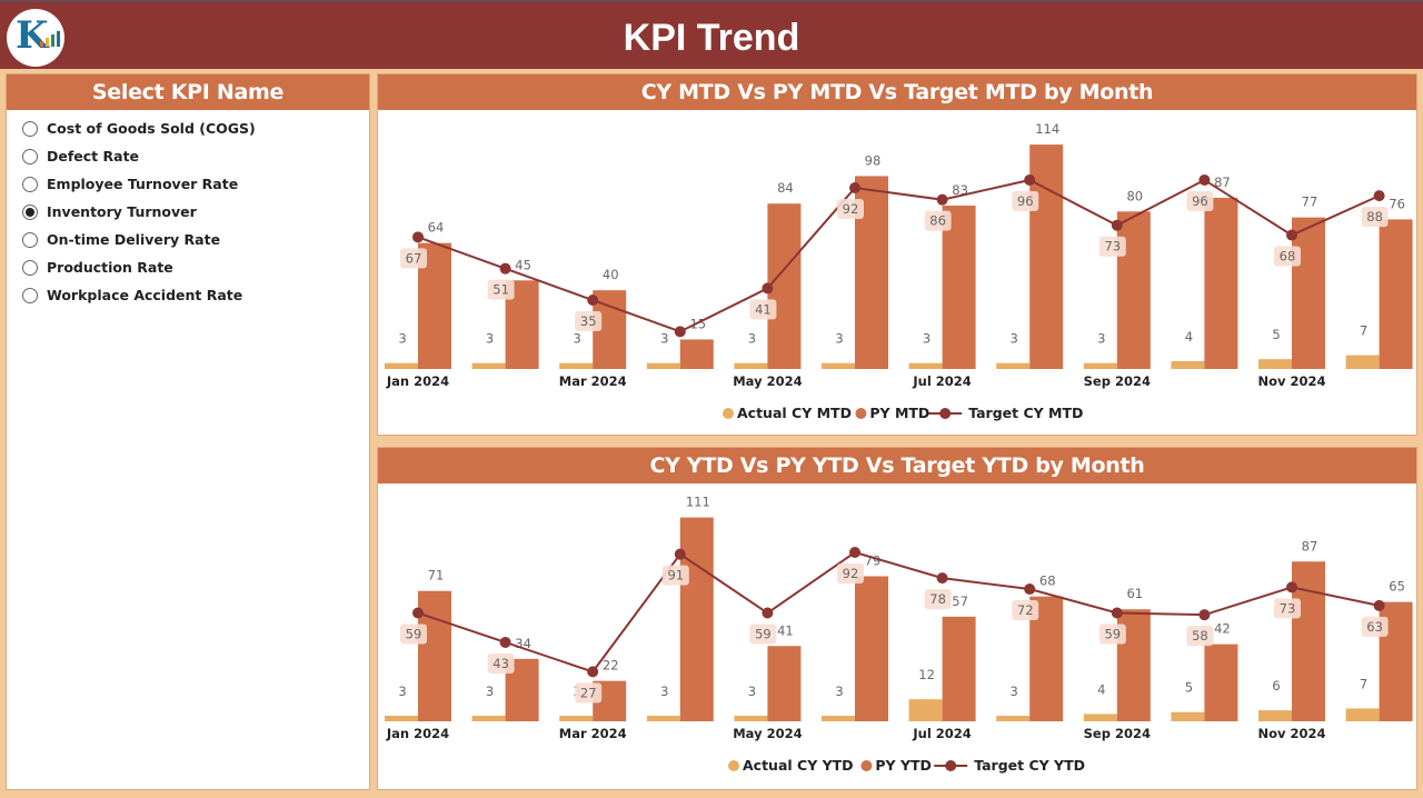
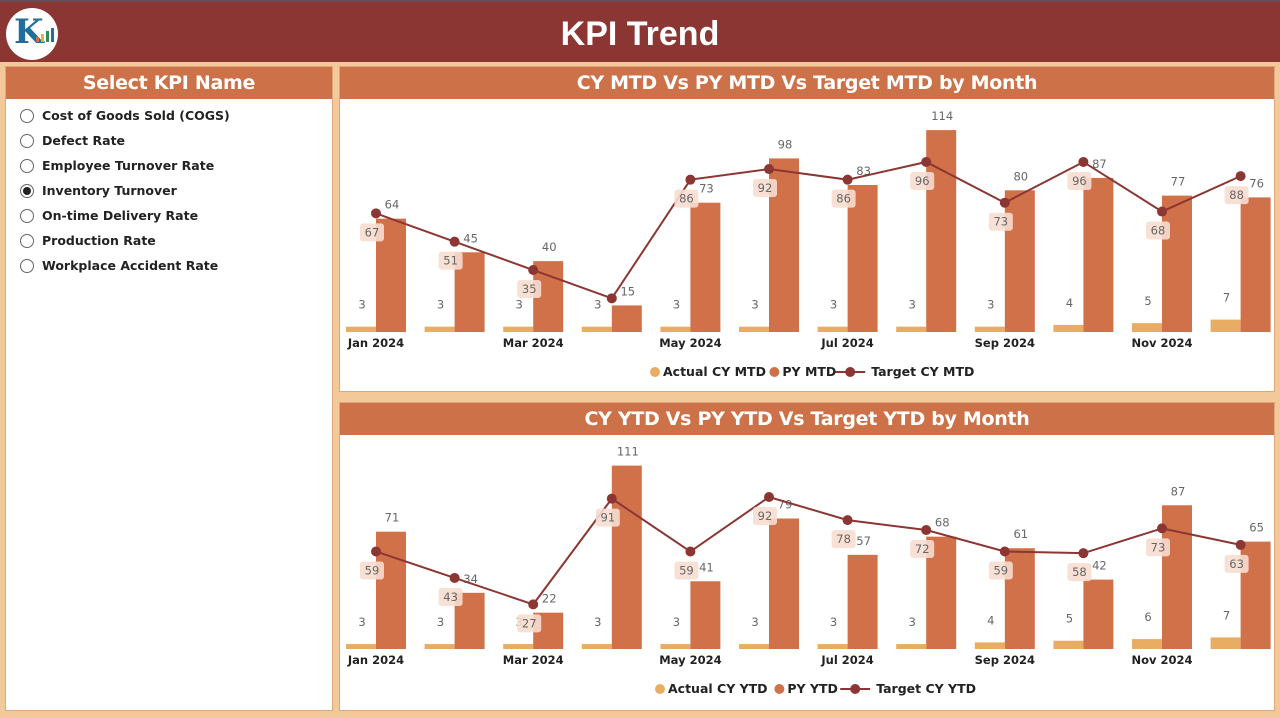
CY MTD Vs PY MTD Vs Target MTD by Month/PY MTD/May 2024: 84 -> 73
CY MTD Vs PY MTD Vs Target MTD by Month/Target CY MTD/May 2024: 41 -> 86
CY YTD Vs PY YTD Vs Target YTD by Month/Actual CY YTD/Jul 2024: 12 -> 3
